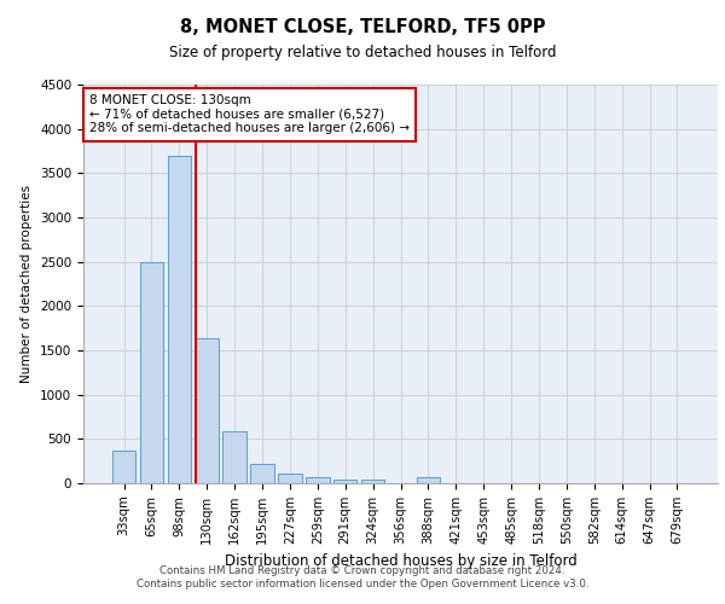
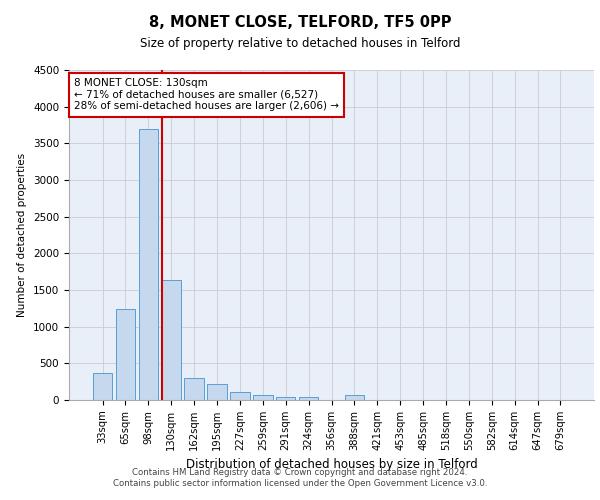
65sqm: 2500 -> 1240
162sqm: 590 -> 300
